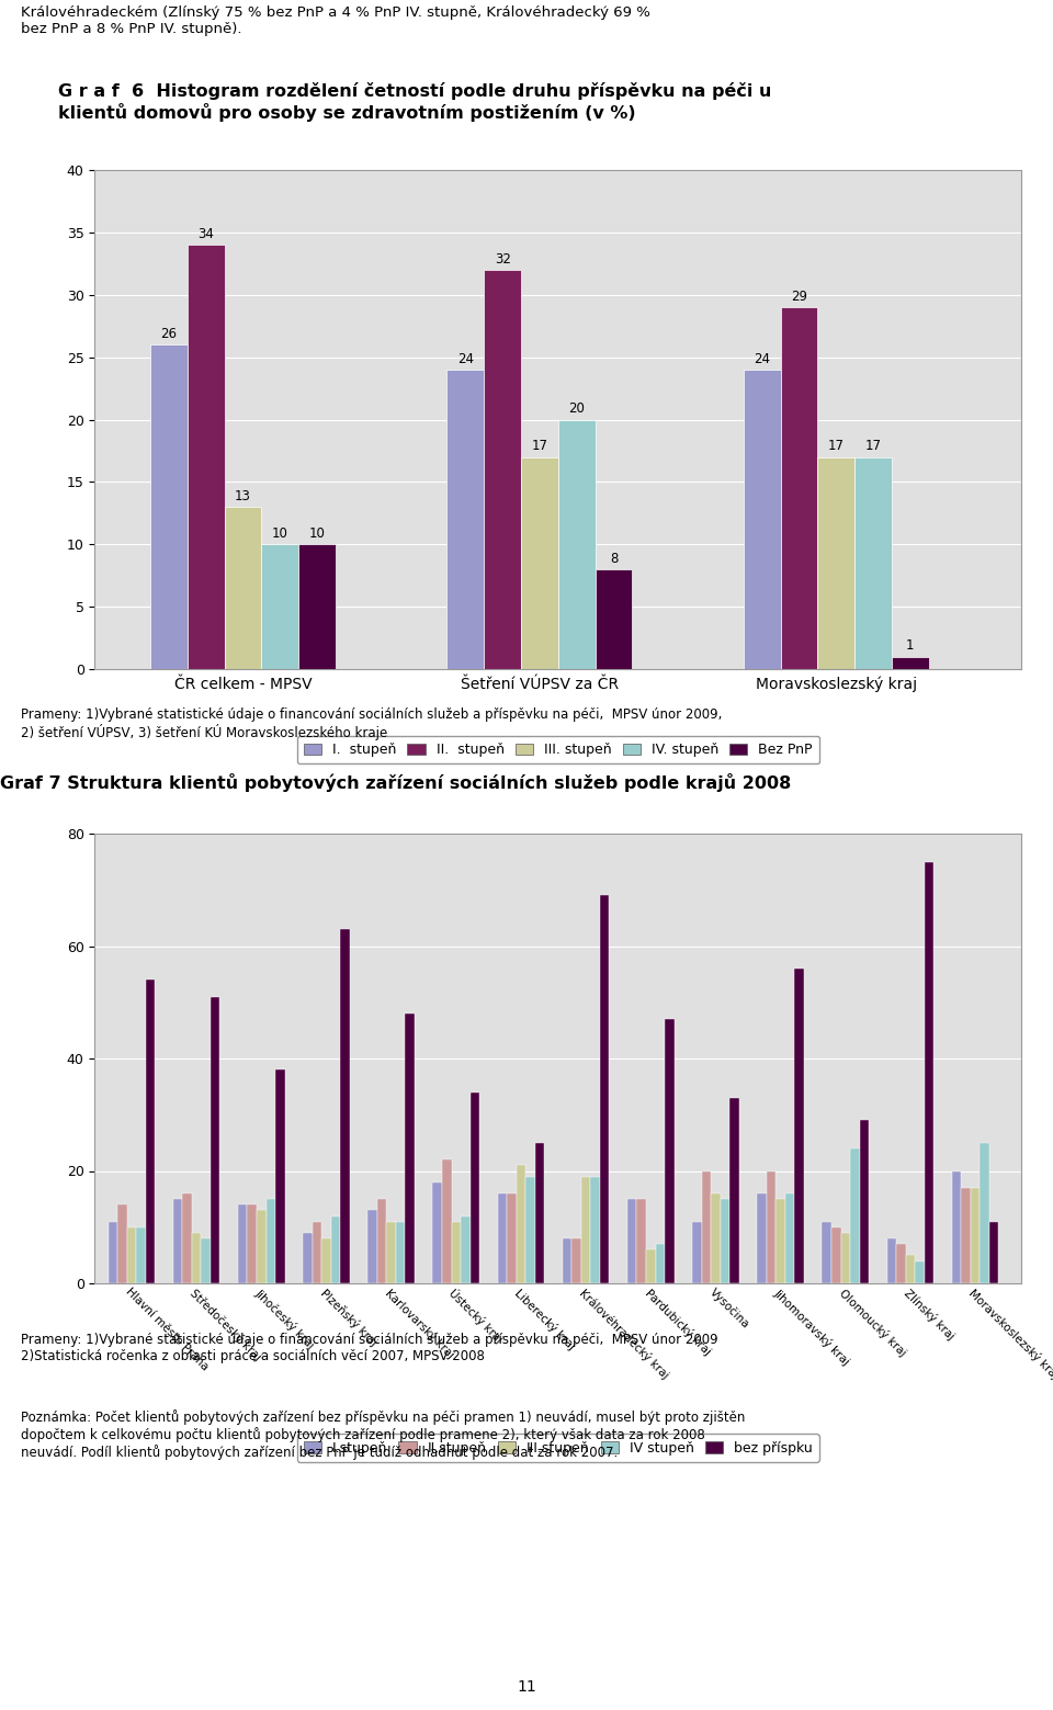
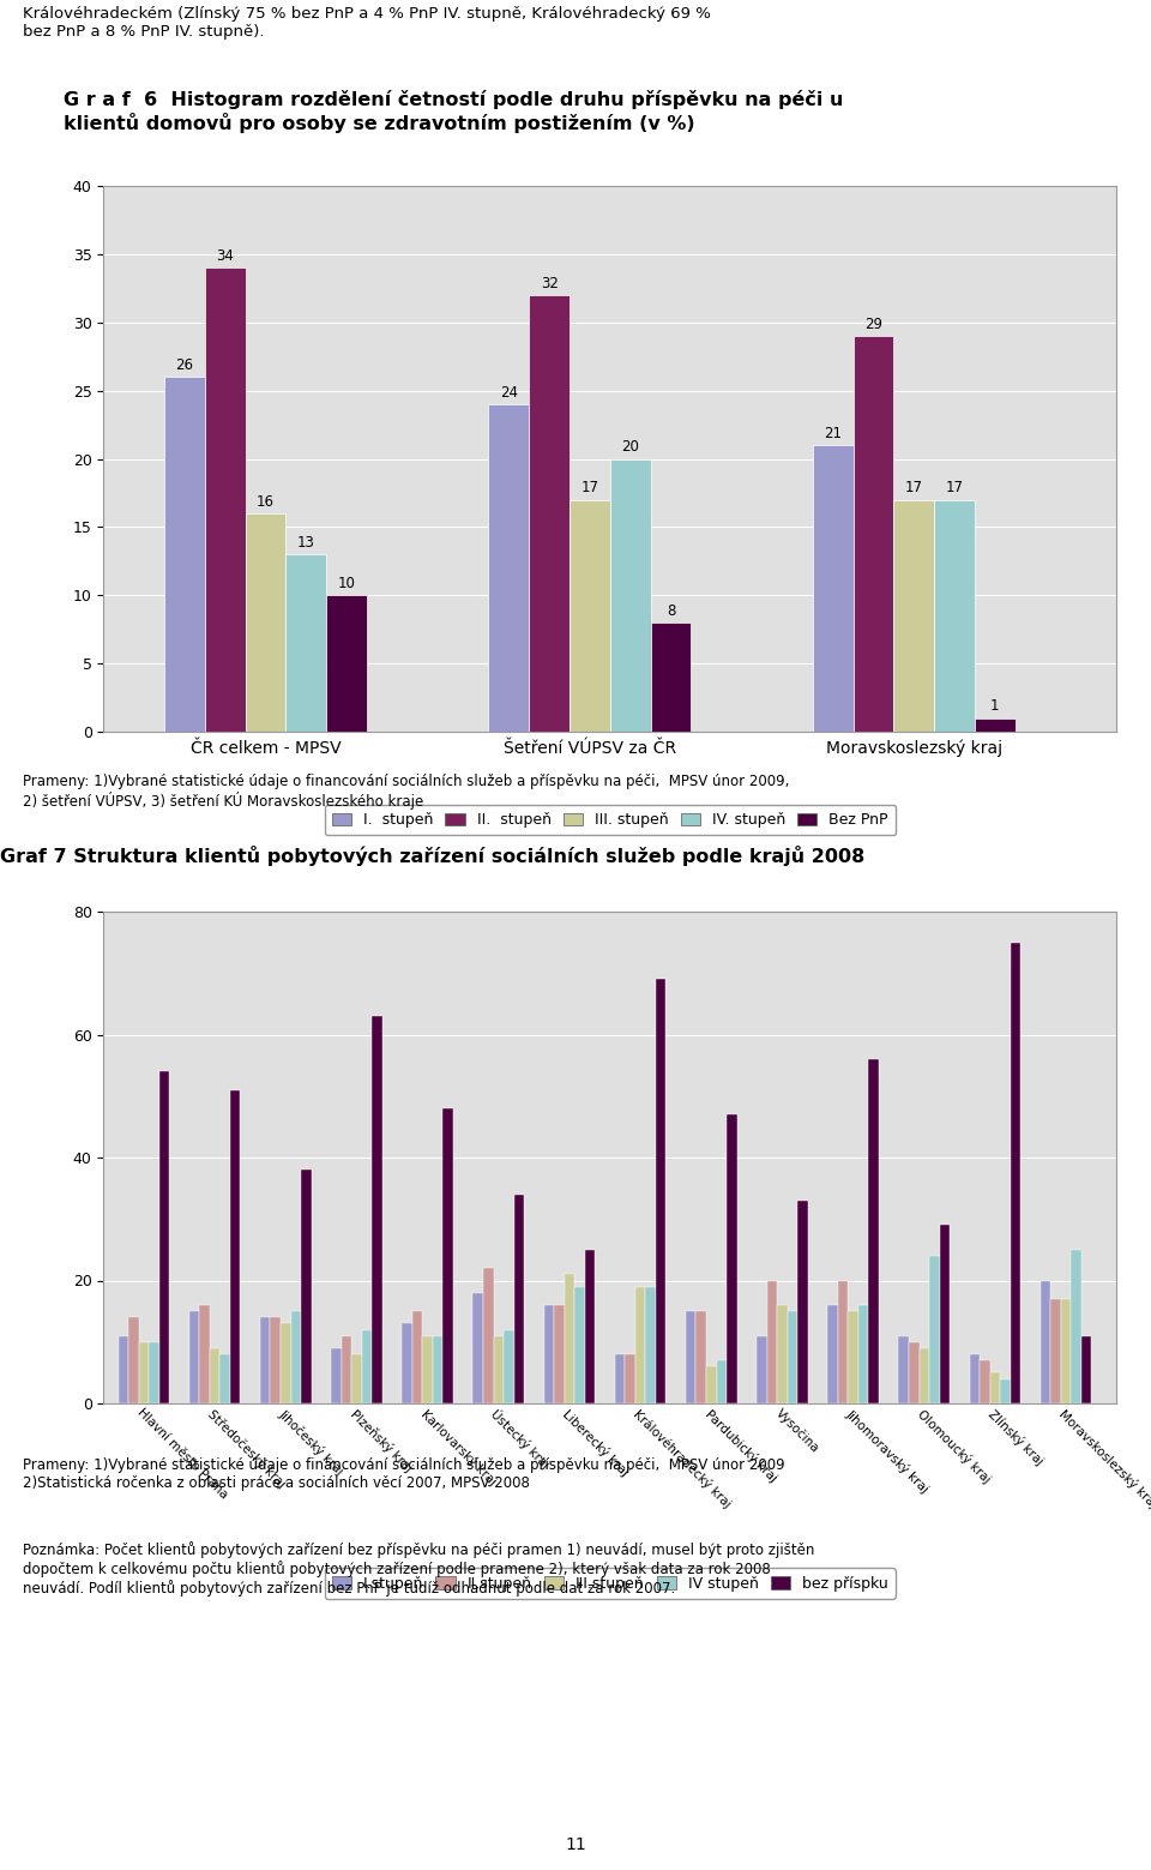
III. stupeň/ČR celkem - MPSV: 13 -> 16
IV. stupeň/ČR celkem - MPSV: 10 -> 13
I. stupeň/Moravskoslezský kraj: 24 -> 21
